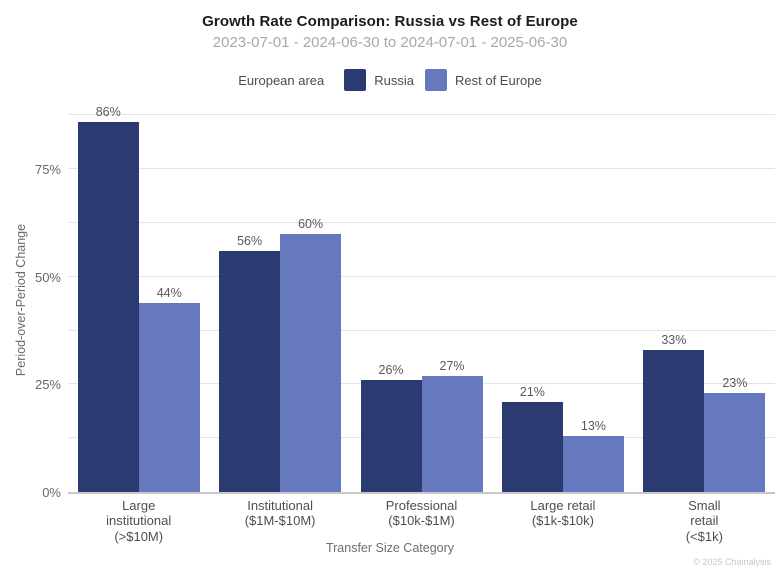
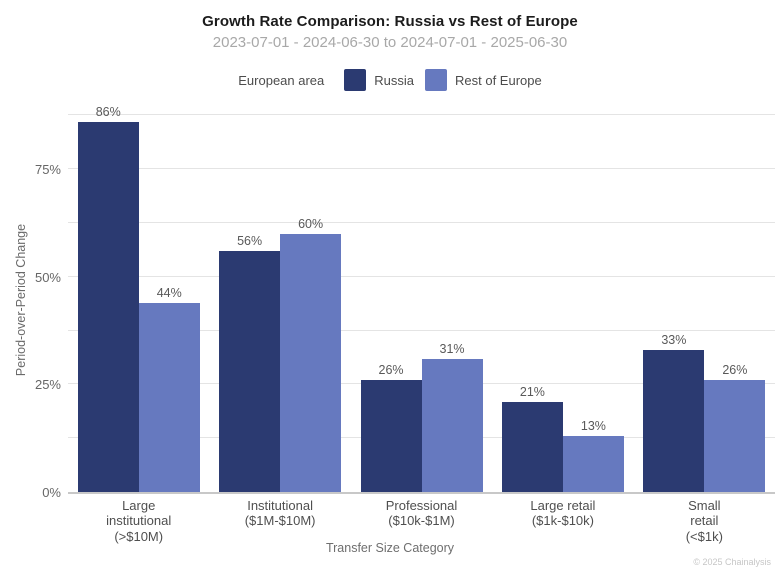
Rest of Europe/Professional ($10k-$1M): 27% -> 31%
Rest of Europe/Small retail (<$1k): 23% -> 26%
